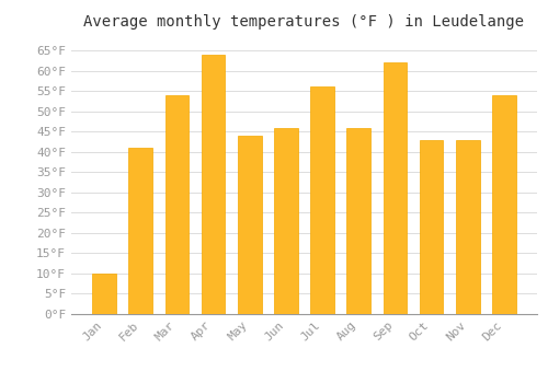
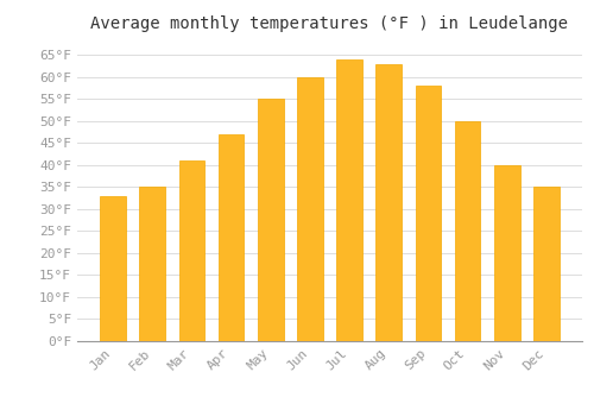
Jan: 10°F -> 33°F
Feb: 41°F -> 35°F
Mar: 54°F -> 41°F
Apr: 64°F -> 47°F
May: 44°F -> 55°F
Jun: 46°F -> 60°F
Jul: 56°F -> 64°F
Aug: 46°F -> 63°F
Sep: 62°F -> 58°F
Oct: 43°F -> 50°F
Nov: 43°F -> 40°F
Dec: 54°F -> 35°F
